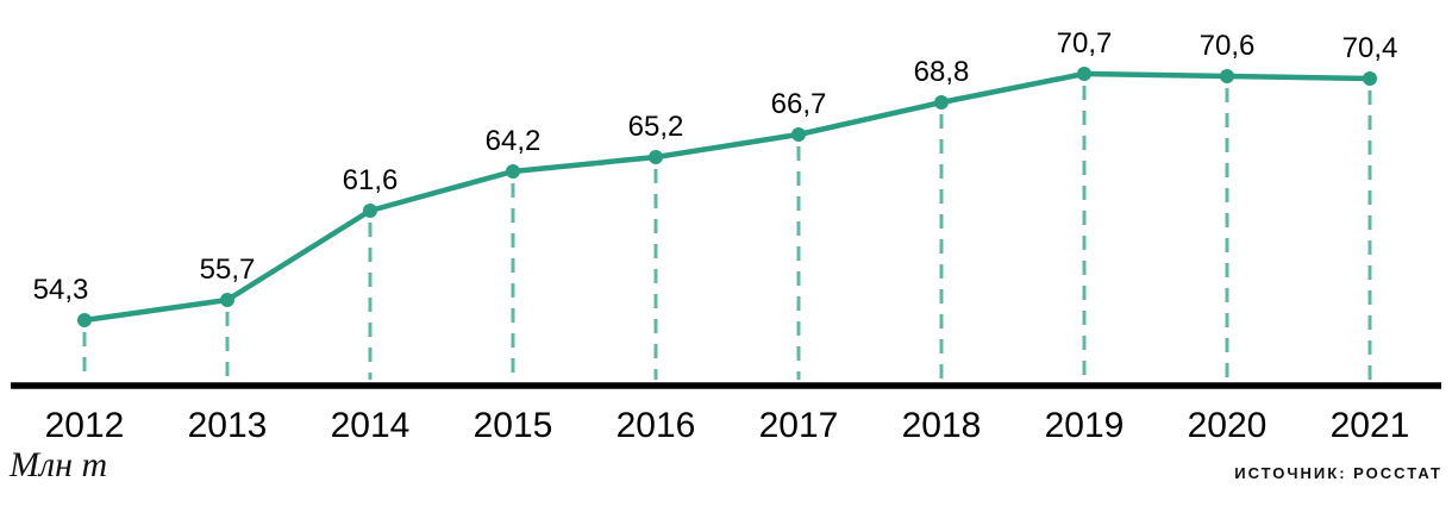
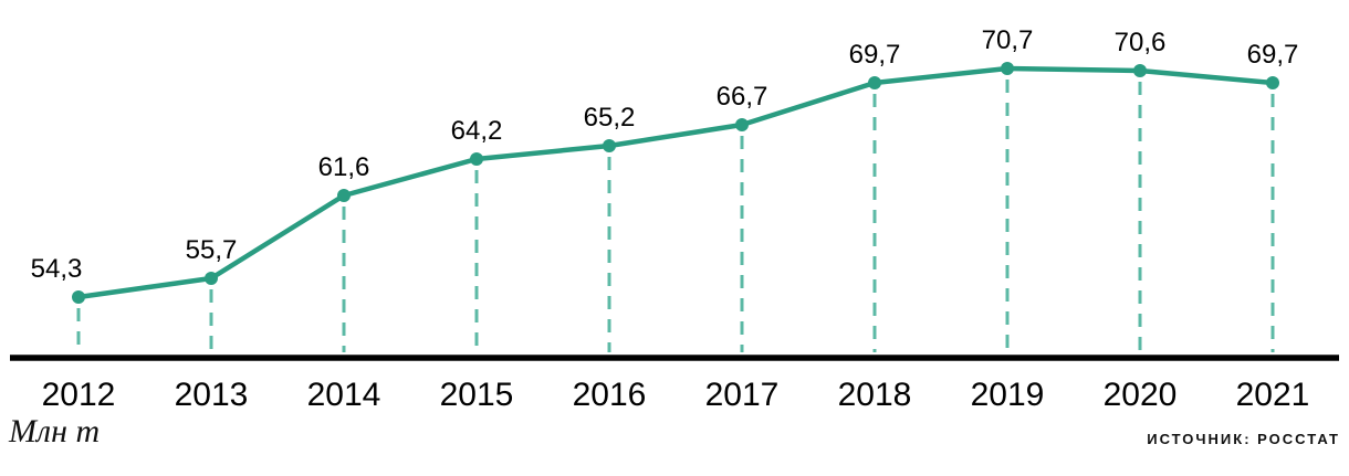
2018: 68,8 -> 69,7
2021: 70,4 -> 69,7
